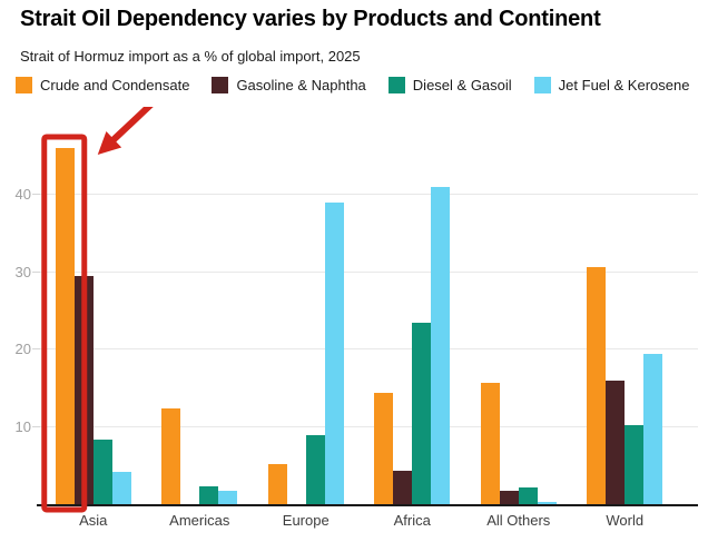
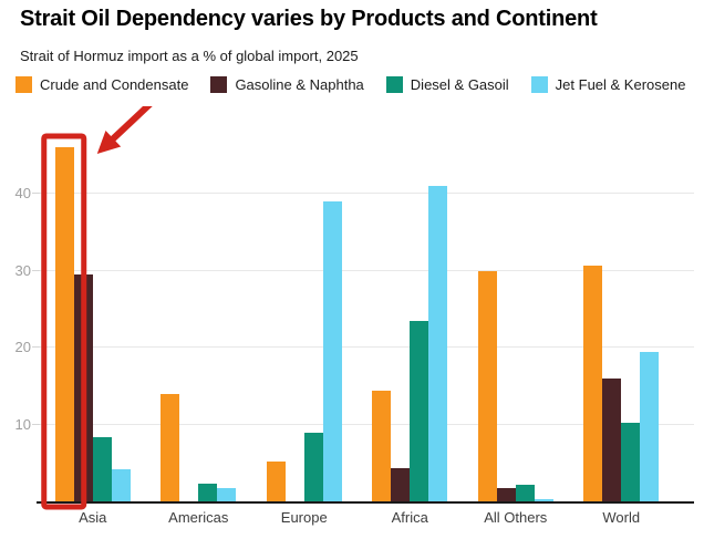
Crude and Condensate/Americas: 12 -> 14
Crude and Condensate/All Others: 16 -> 30
